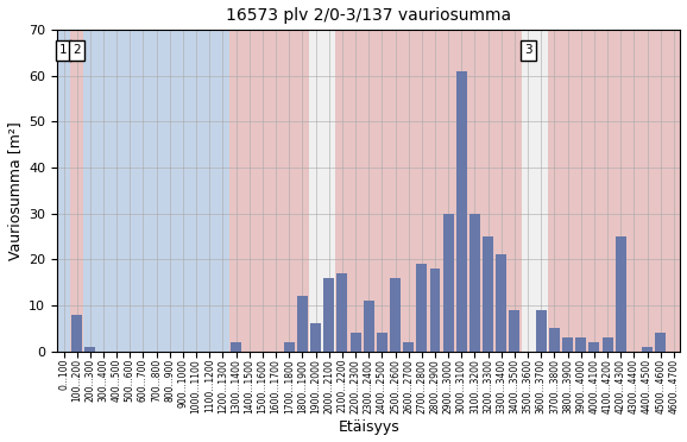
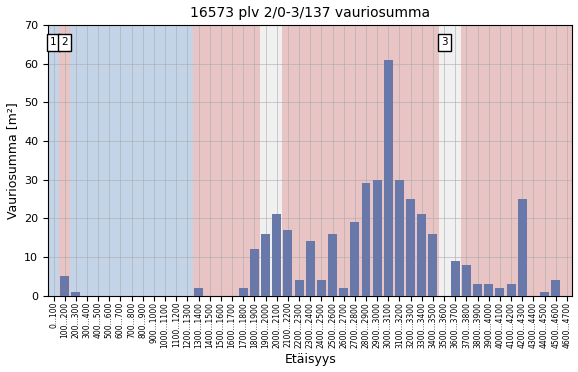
100...200: 8 -> 5
1900...2000: 6 -> 16
2000...2100: 16 -> 21
2300...2400: 11 -> 14
2800...2900: 18 -> 29
3400...3500: 9 -> 16
3700...3800: 5 -> 8
